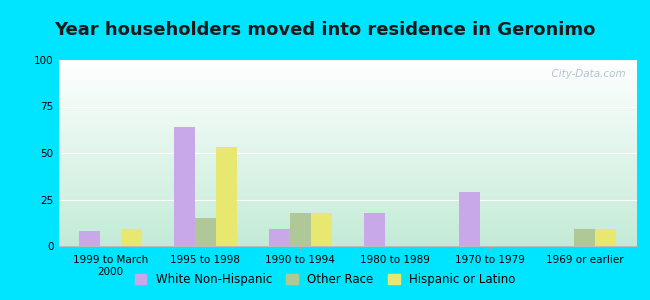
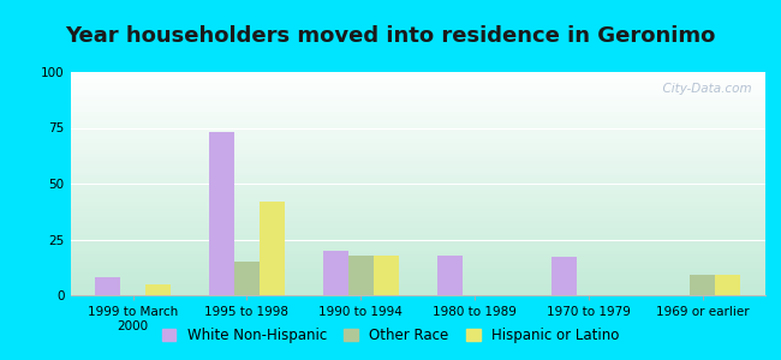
Hispanic or Latino/1999 to March 2000: 9 -> 5
White Non-Hispanic/1995 to 1998: 64 -> 73
Hispanic or Latino/1995 to 1998: 53 -> 42
White Non-Hispanic/1990 to 1994: 9 -> 20
White Non-Hispanic/1970 to 1979: 29 -> 17
